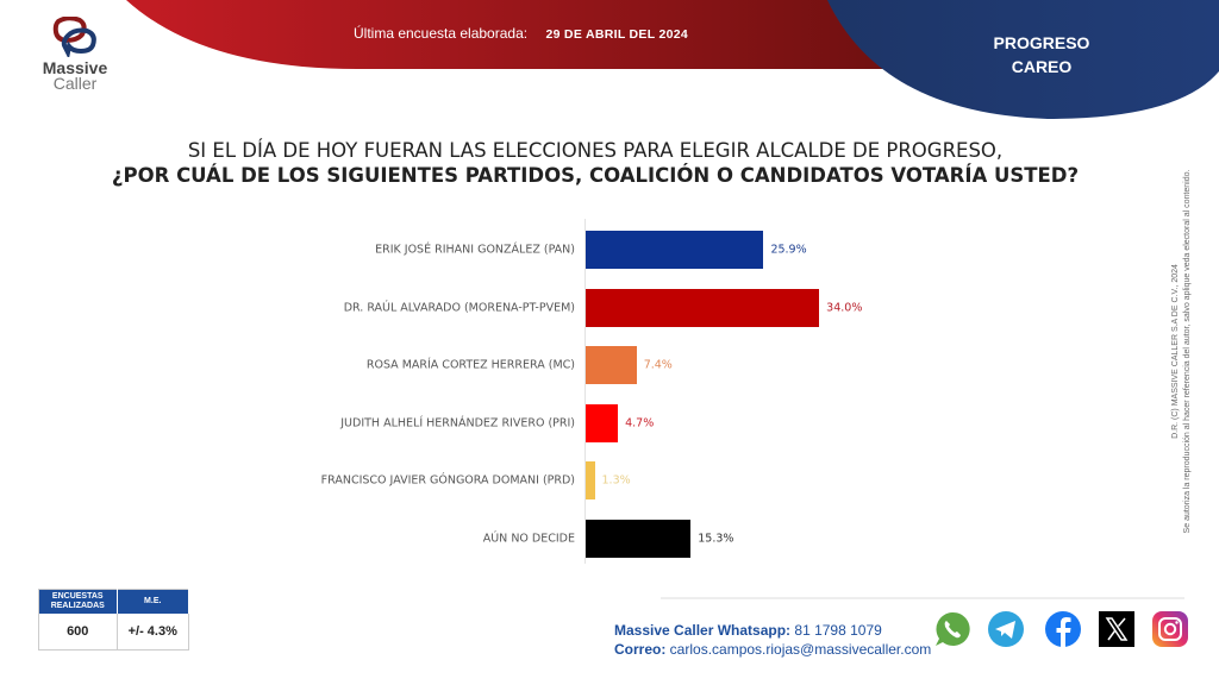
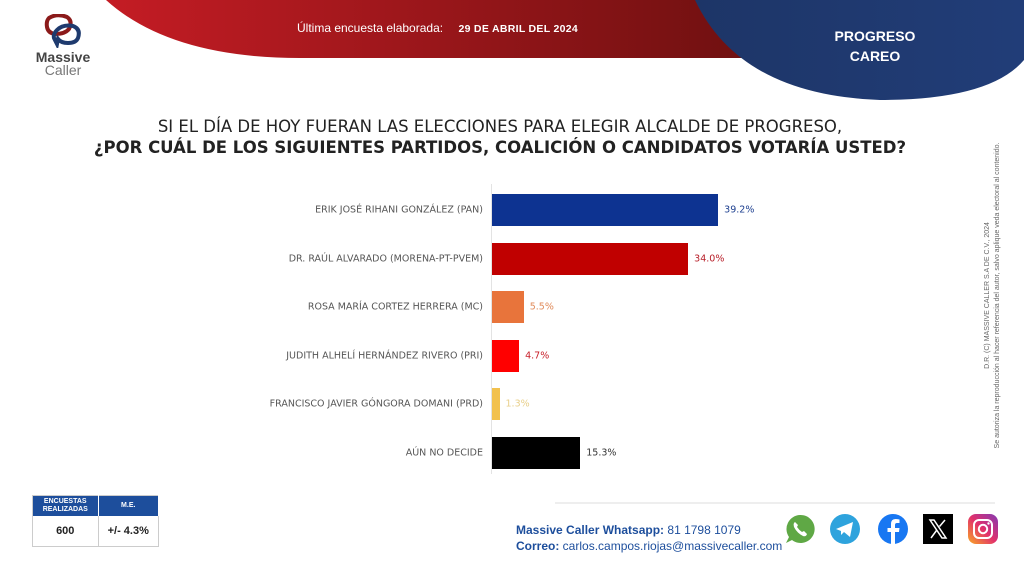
ERIK JOSÉ RIHANI GONZÁLEZ (PAN): 25.9% -> 39.2%
ROSA MARÍA CORTEZ HERRERA (MC): 7.4% -> 5.5%
